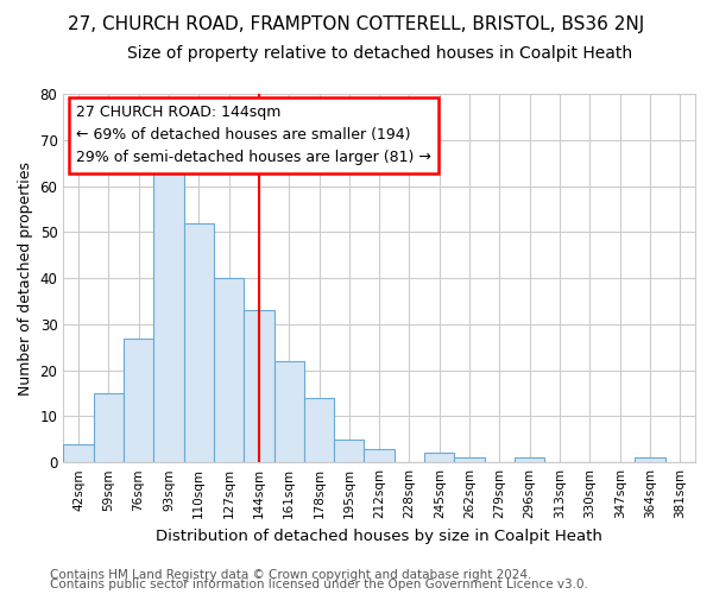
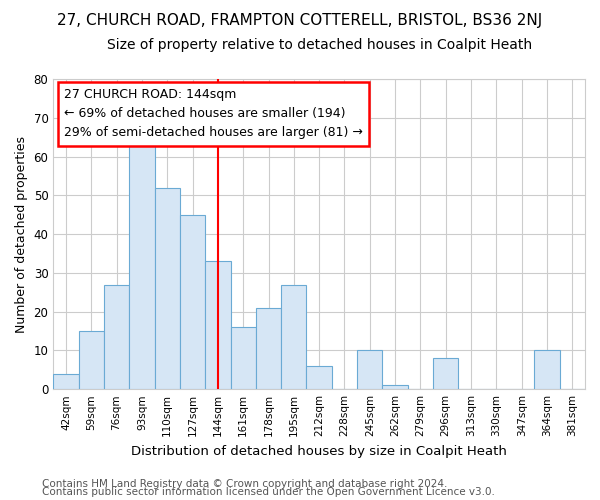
127sqm: 40 -> 45
161sqm: 22 -> 16
178sqm: 14 -> 21
195sqm: 5 -> 27
212sqm: 3 -> 6
245sqm: 2 -> 10
296sqm: 1 -> 8
364sqm: 1 -> 10
